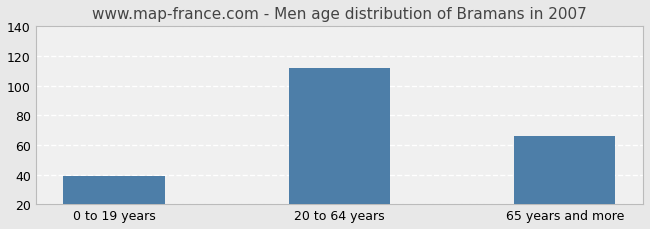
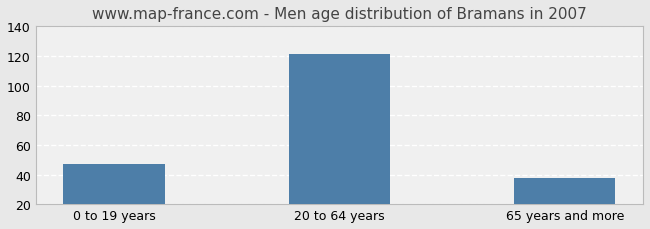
0 to 19 years: 39 -> 47
20 to 64 years: 112 -> 121
65 years and more: 66 -> 38
